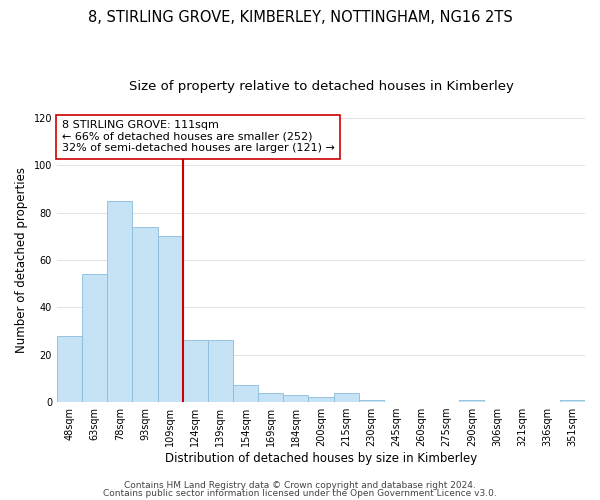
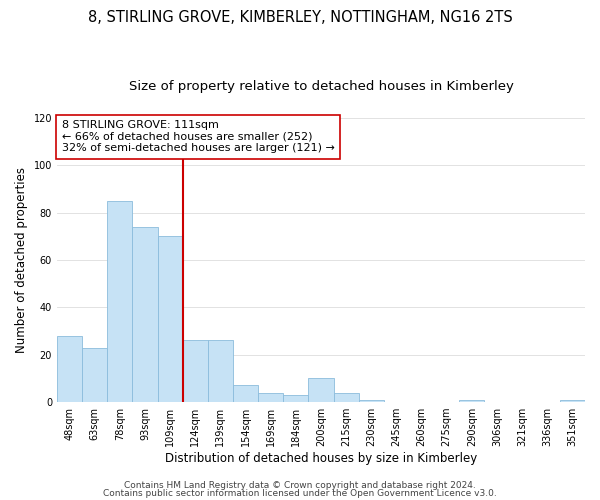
63sqm: 54 -> 23
200sqm: 2 -> 10
